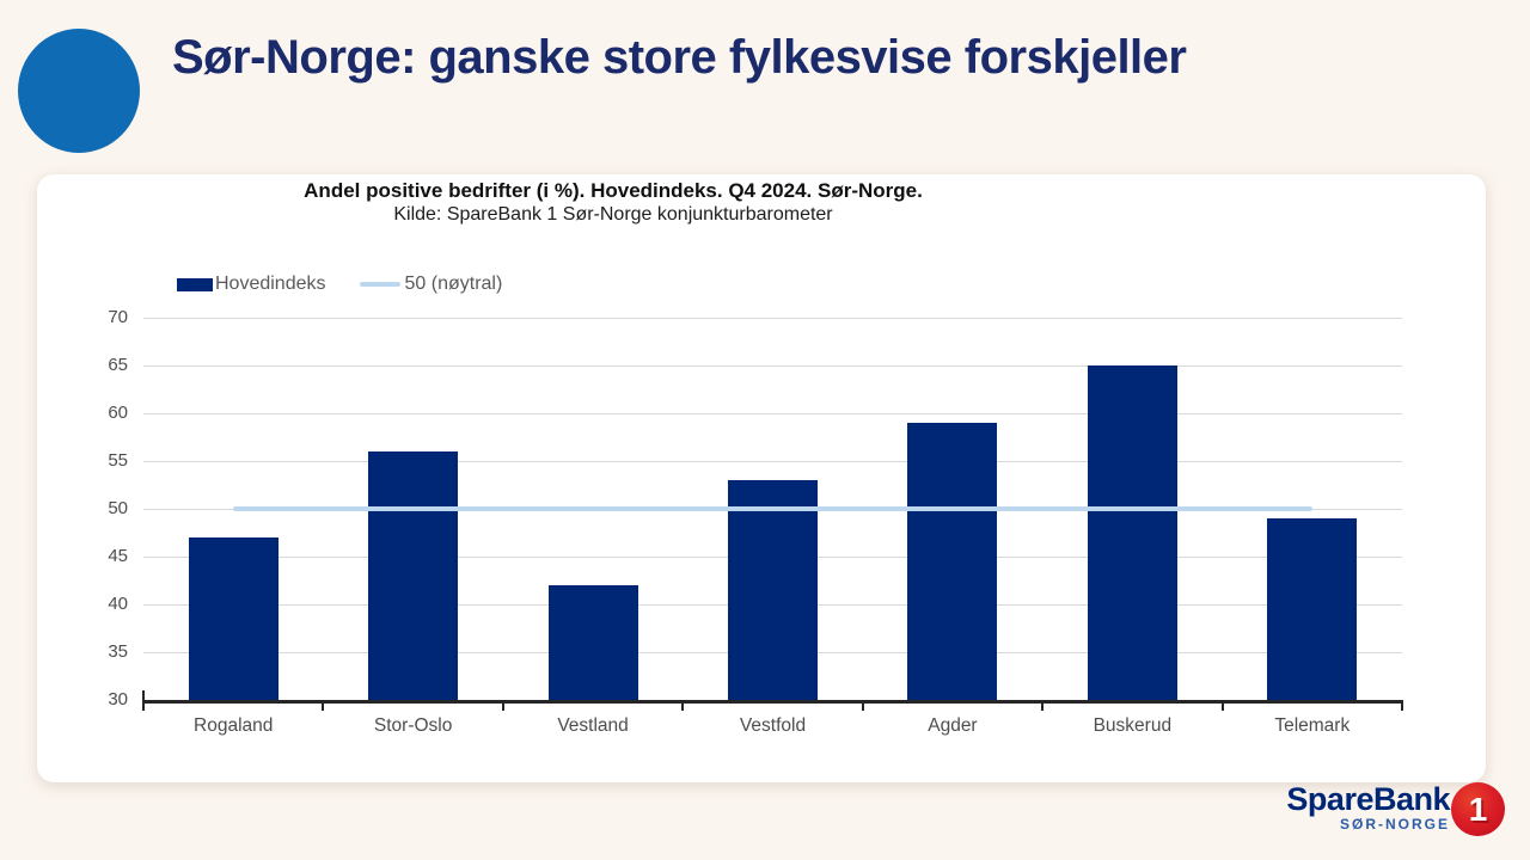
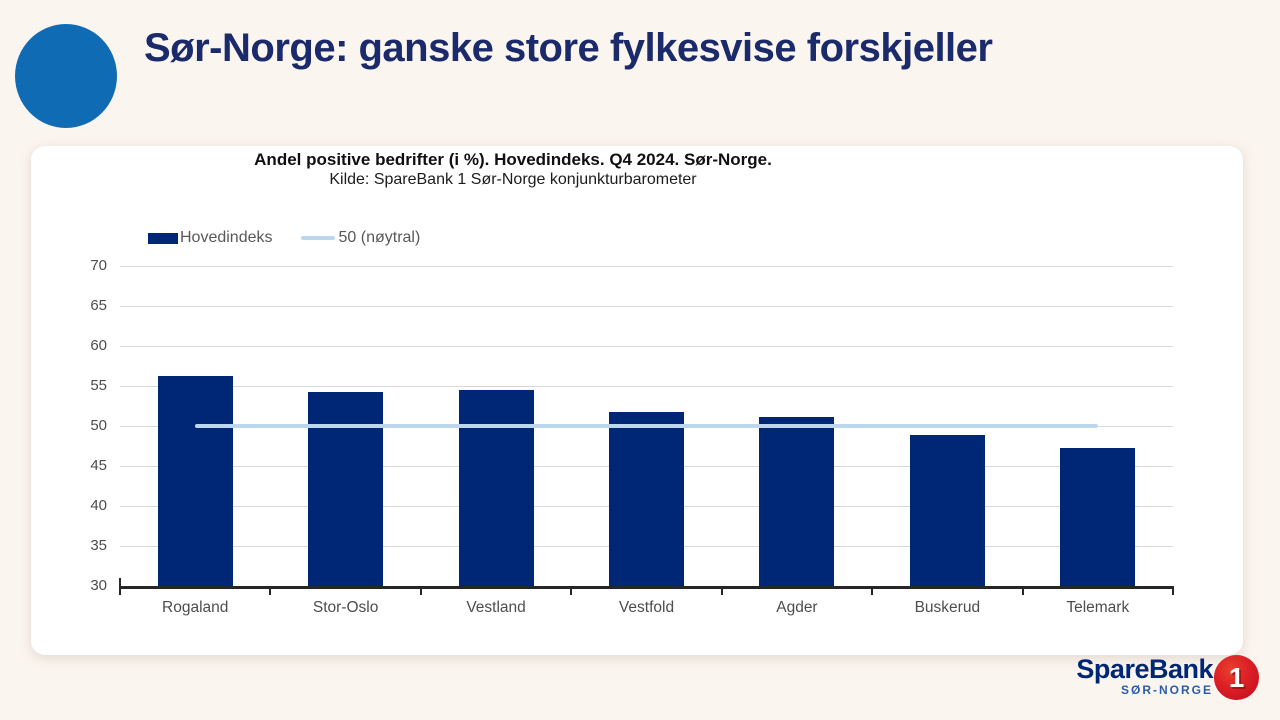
Rogaland: 47 -> 56
Stor-Oslo: 56 -> 54
Vestland: 42 -> 54
Vestfold: 53 -> 52
Agder: 59 -> 51
Buskerud: 65 -> 49
Telemark: 49 -> 47
